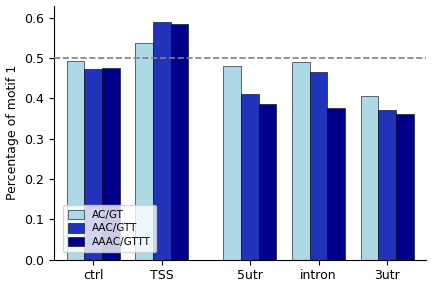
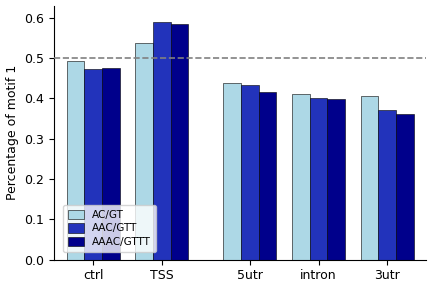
AC/GT/5utr: 0.480 -> 0.438
AAC/GTT/5utr: 0.410 -> 0.434
AAAC/GTTT/5utr: 0.385 -> 0.415
AC/GT/intron: 0.490 -> 0.412
AAC/GTT/intron: 0.465 -> 0.400
AAAC/GTTT/intron: 0.375 -> 0.398
